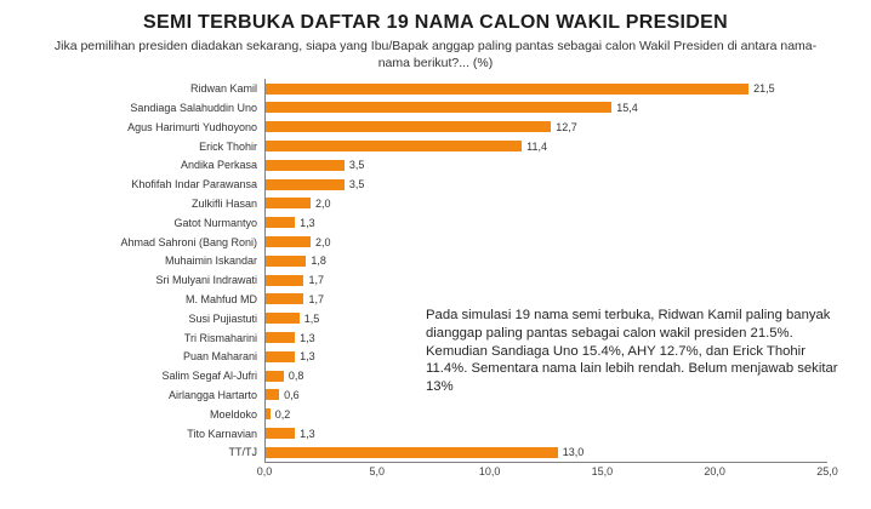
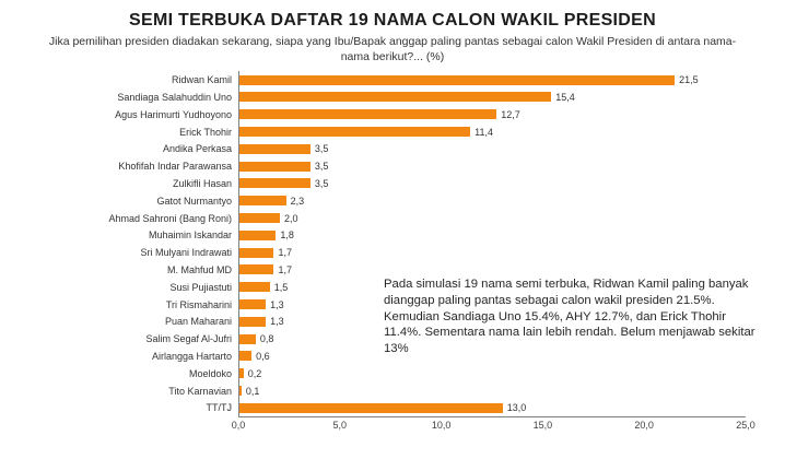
Zulkifli Hasan: 2,0 -> 3,5
Gatot Nurmantyo: 1,3 -> 2,3
Tito Karnavian: 1,3 -> 0,1
